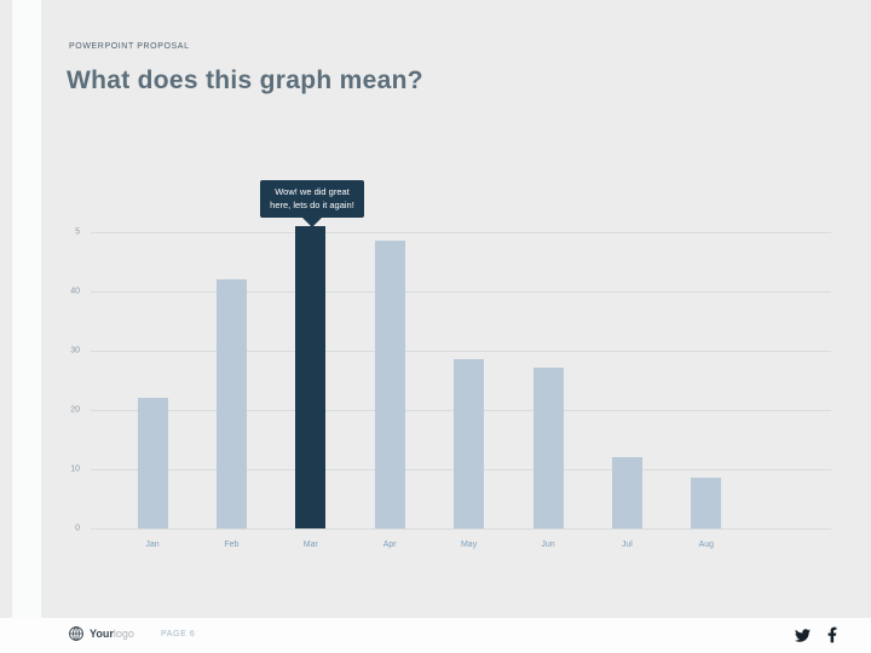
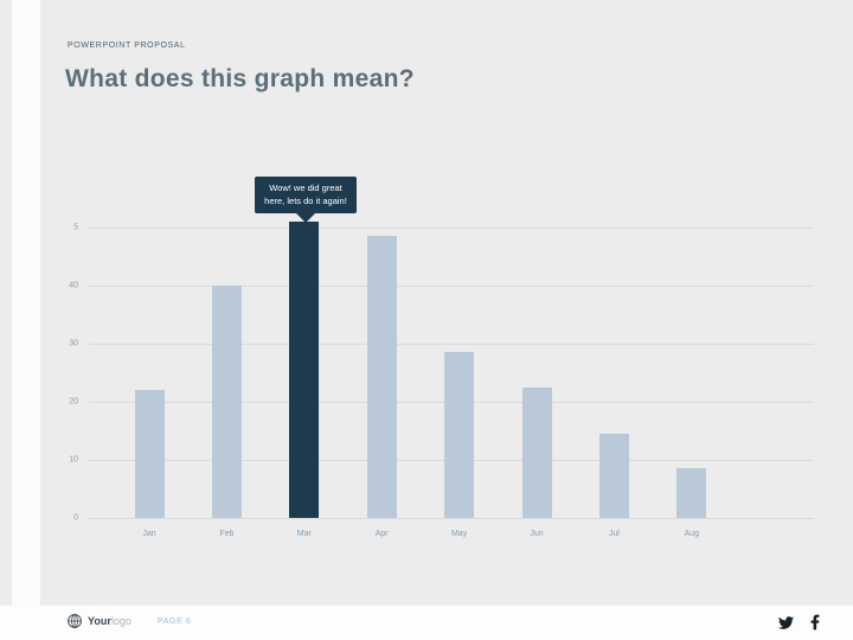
Feb: 42 -> 40
Jun: 27 -> 22
Jul: 12 -> 14
